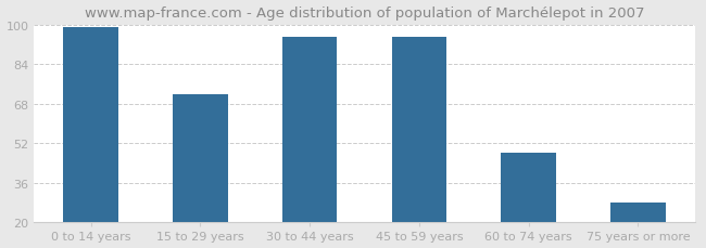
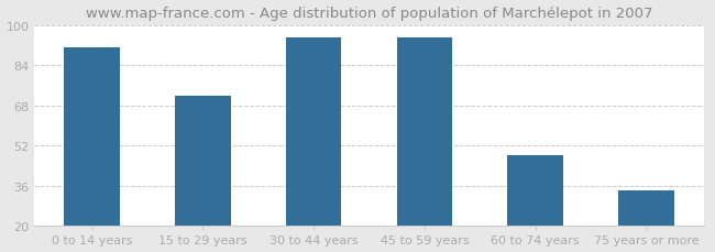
0 to 14 years: 99 -> 91
75 years or more: 28 -> 34
